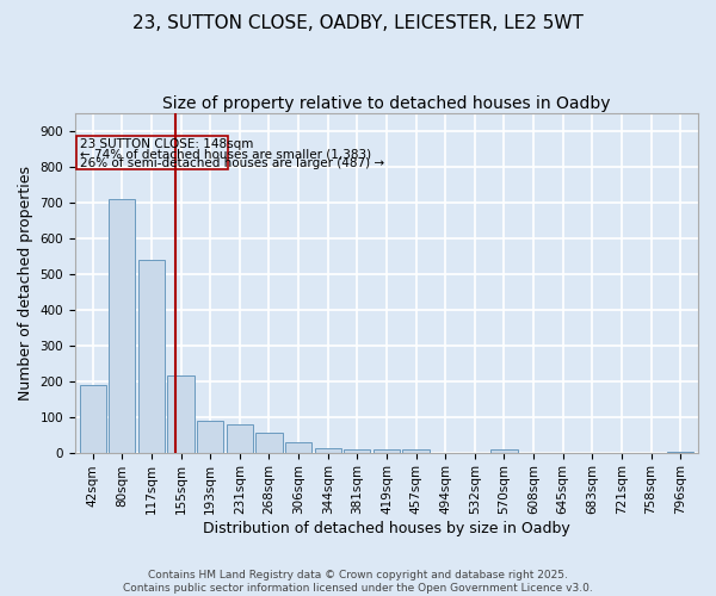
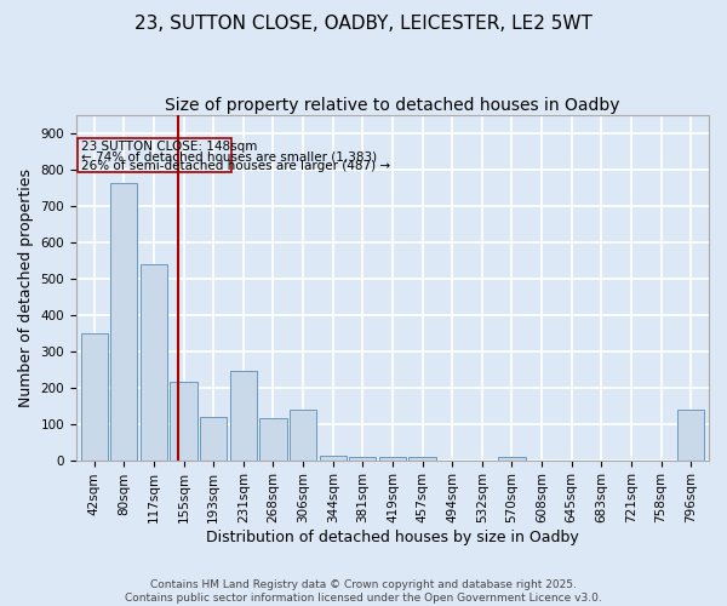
42sqm: 190 -> 350
80sqm: 710 -> 765
193sqm: 88 -> 120
231sqm: 80 -> 245
268sqm: 55 -> 115
306sqm: 30 -> 140
796sqm: 3 -> 140
